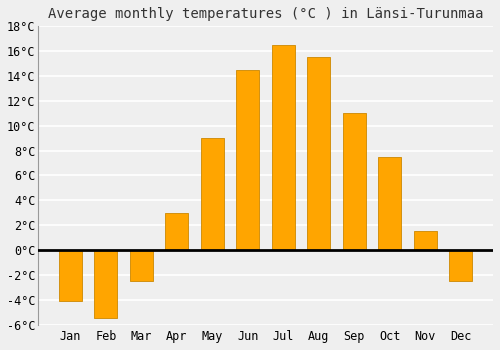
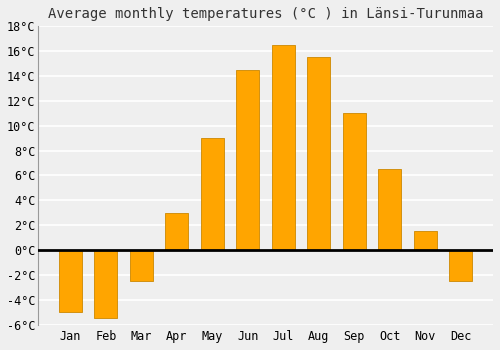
Jan: -4.1°C -> -5.0°C
Oct: 7.5°C -> 6.5°C
